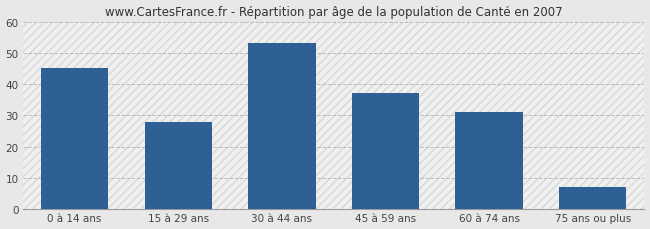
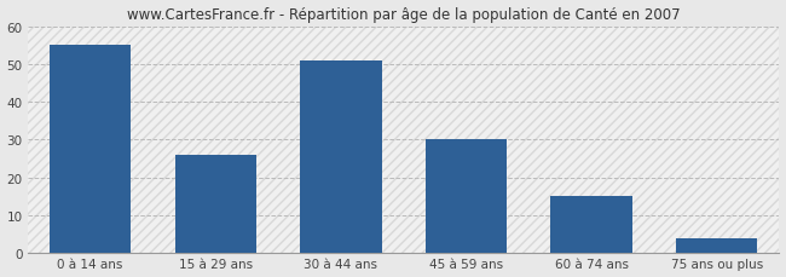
0 à 14 ans: 45 -> 55
15 à 29 ans: 28 -> 26
30 à 44 ans: 53 -> 51
45 à 59 ans: 37 -> 30
60 à 74 ans: 31 -> 15
75 ans ou plus: 7 -> 4
